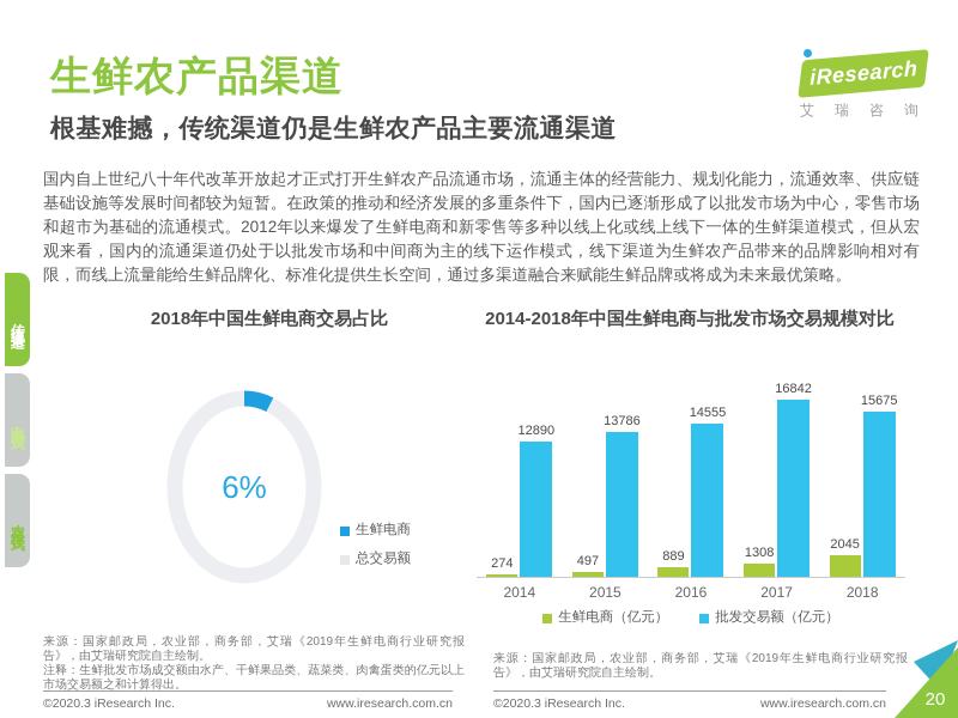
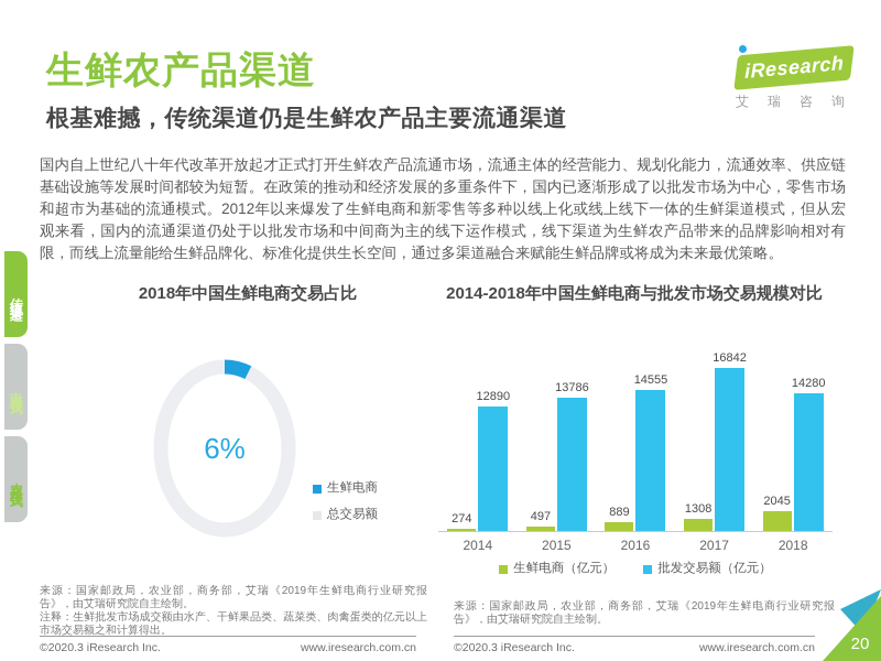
2014-2018年中国生鲜电商与批发市场交易规模对比/批发交易额（亿元）/2018: 15675 -> 14280
